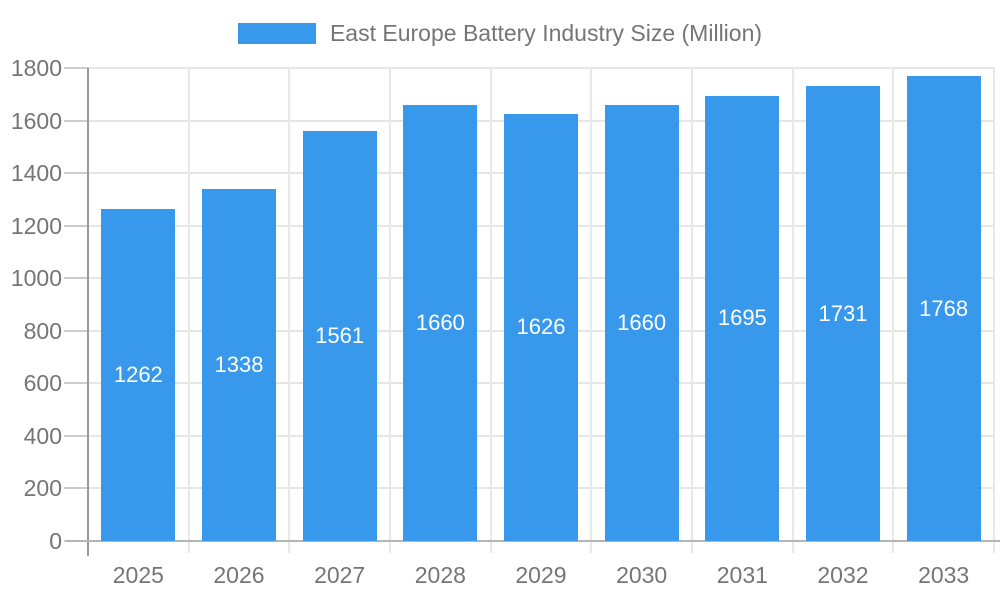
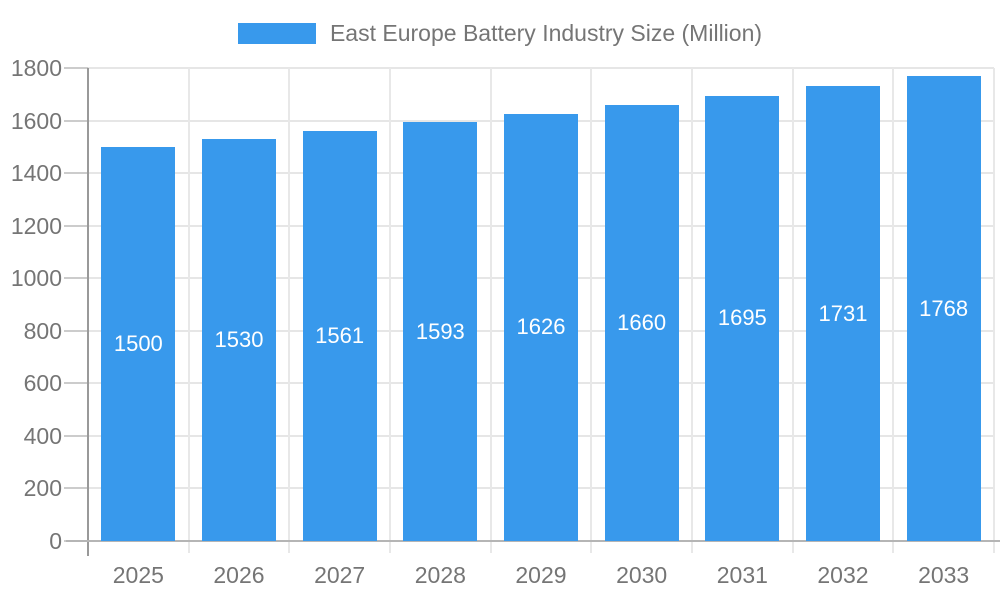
2025: 1262 -> 1500
2026: 1338 -> 1530
2028: 1660 -> 1593
